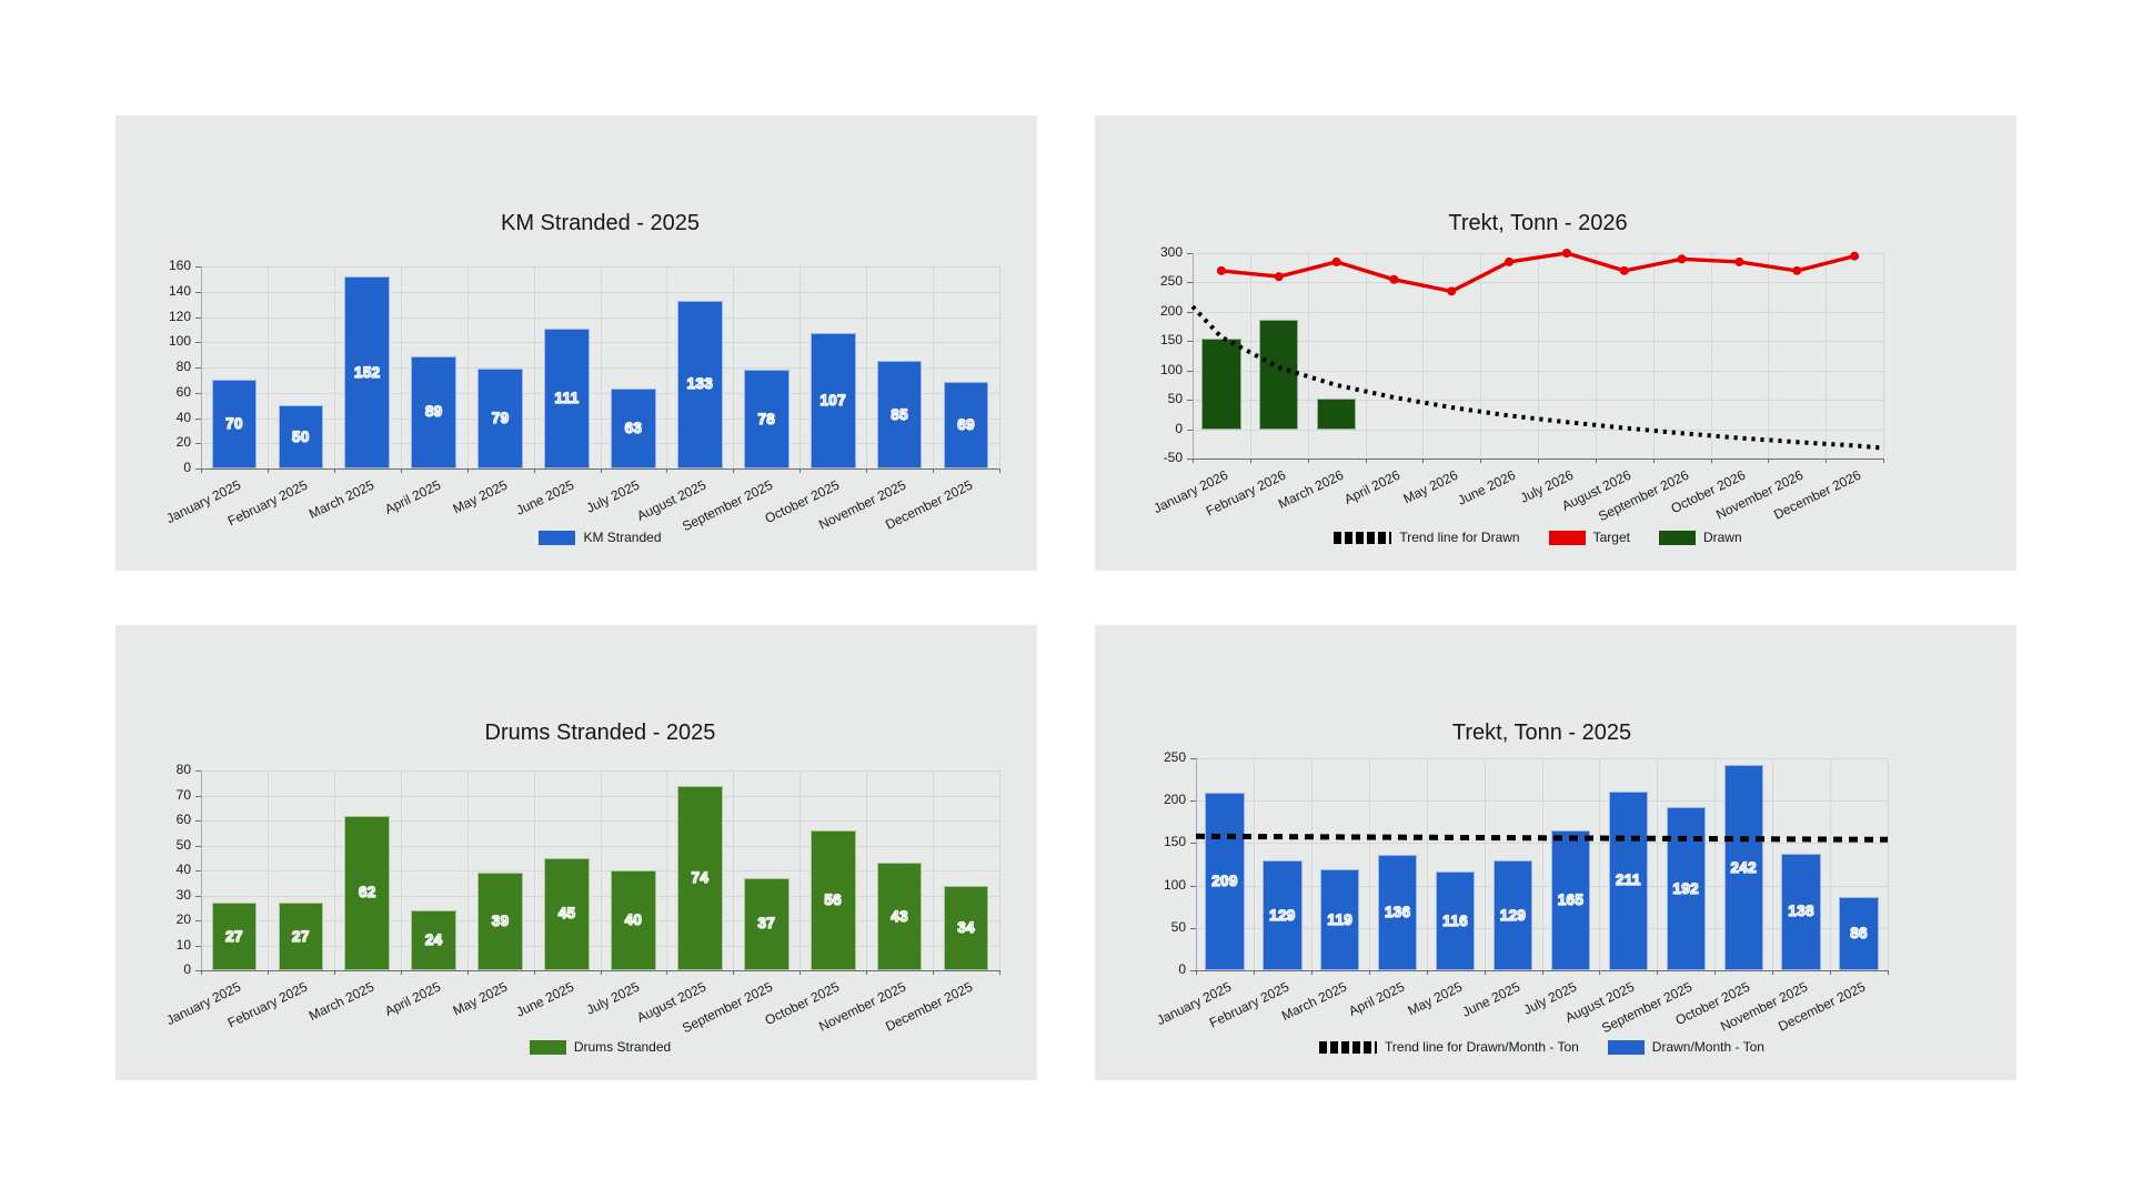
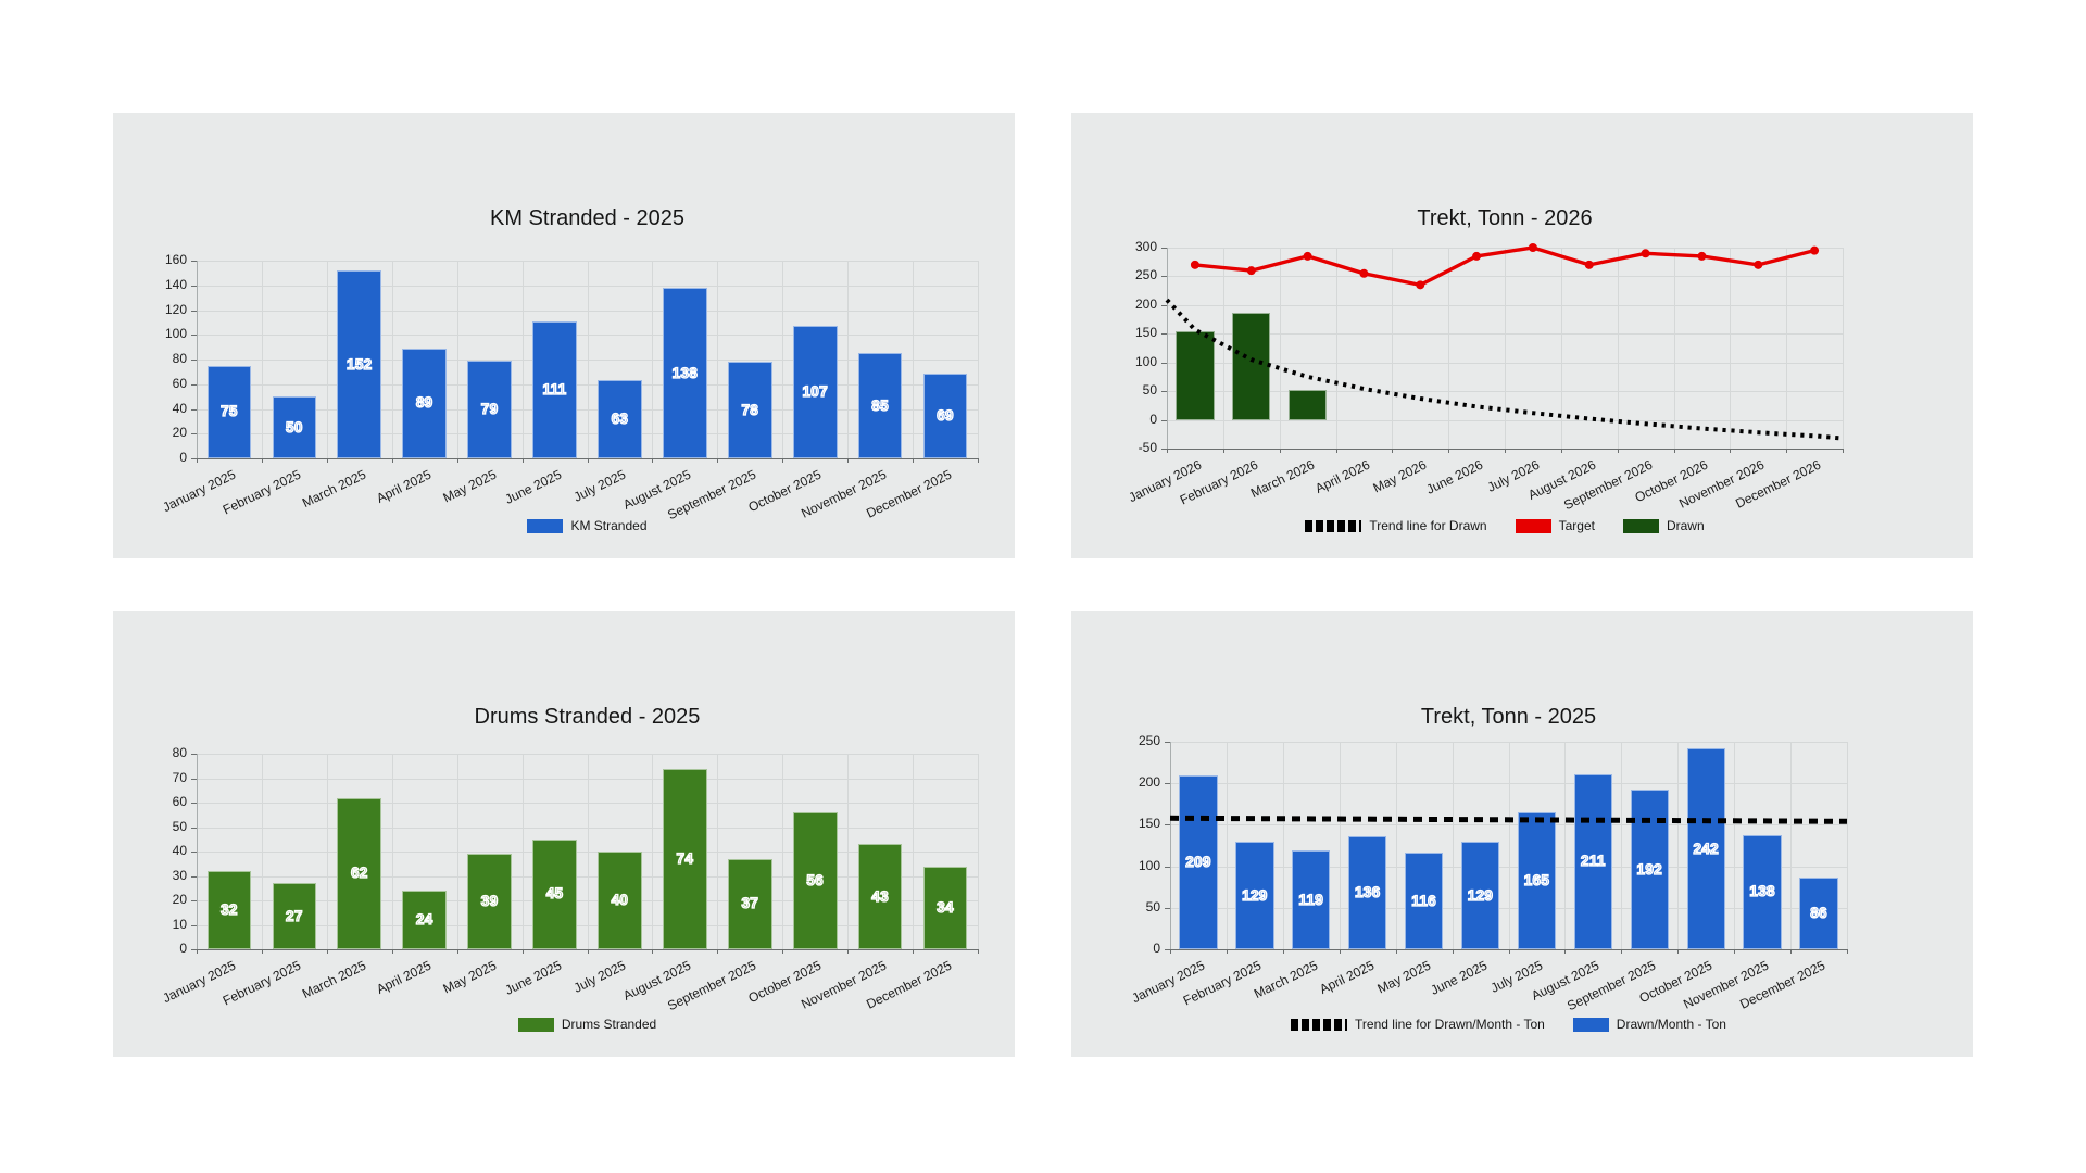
KM Stranded - 2025/January 2025: 70 -> 75
KM Stranded - 2025/August 2025: 133 -> 138
Drums Stranded - 2025/January 2025: 27 -> 32
